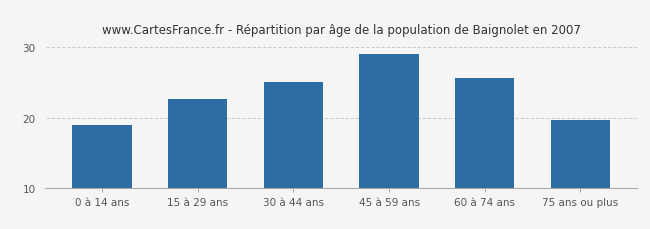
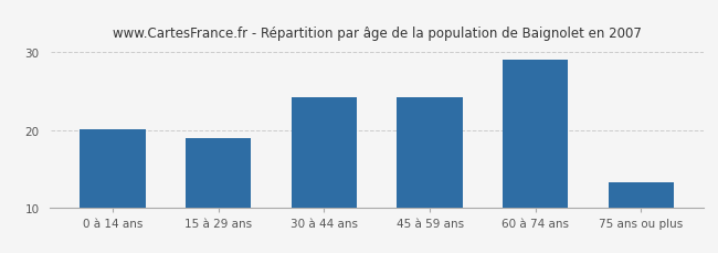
0 à 14 ans: 19.0 -> 20.1
15 à 29 ans: 22.6 -> 19.0
30 à 44 ans: 25.0 -> 24.2
45 à 59 ans: 29.0 -> 24.2
60 à 74 ans: 25.6 -> 29.1
75 ans ou plus: 19.6 -> 13.2
